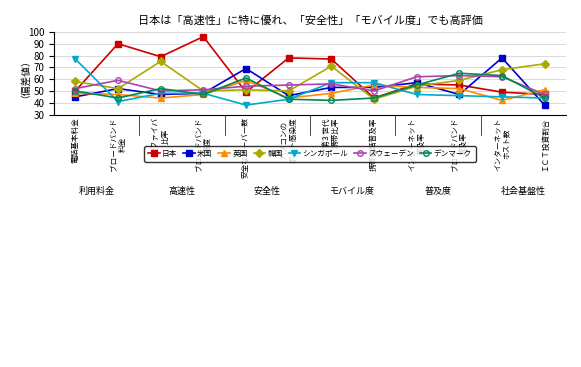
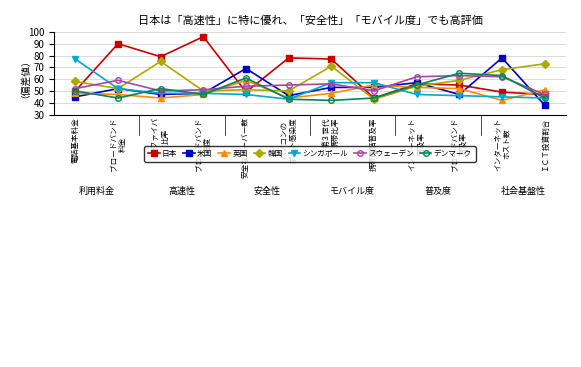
シンガポール/ブロードバンド 料金: 41 -> 52
シンガポール/安全なサーバー数: 38 -> 47
